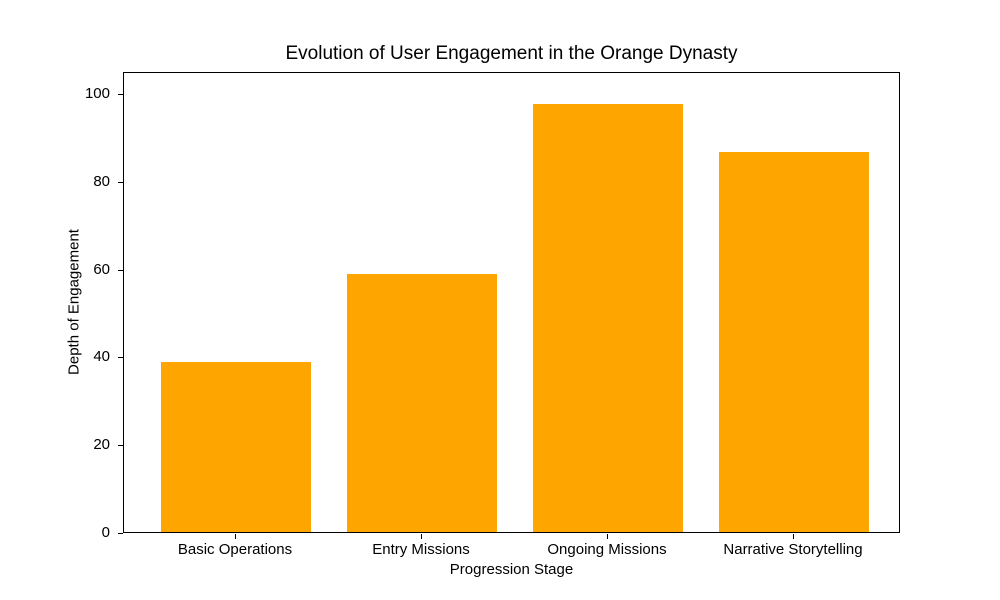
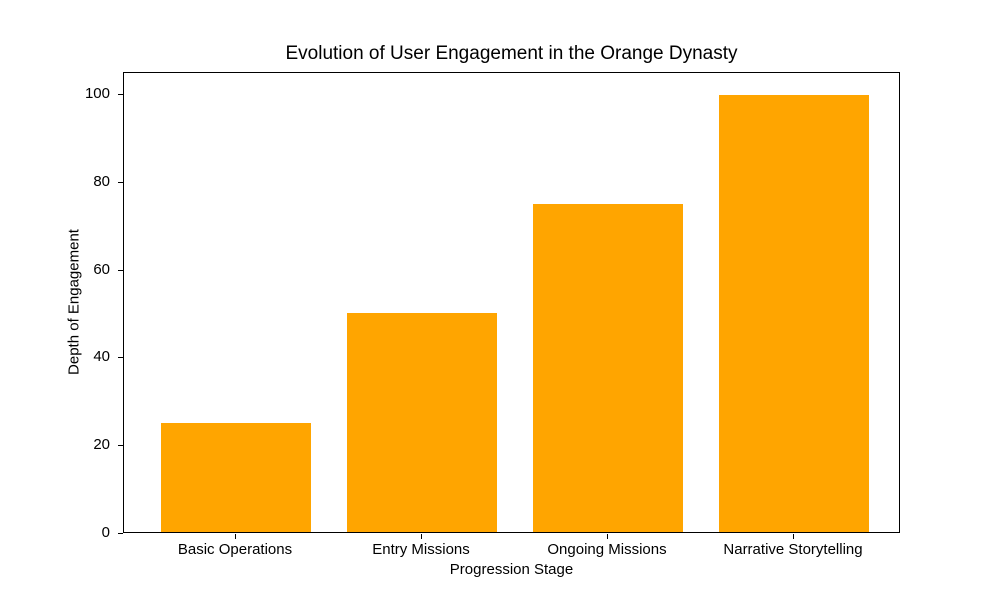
Basic Operations: 39 -> 25
Entry Missions: 59 -> 50
Ongoing Missions: 98 -> 75
Narrative Storytelling: 87 -> 100
